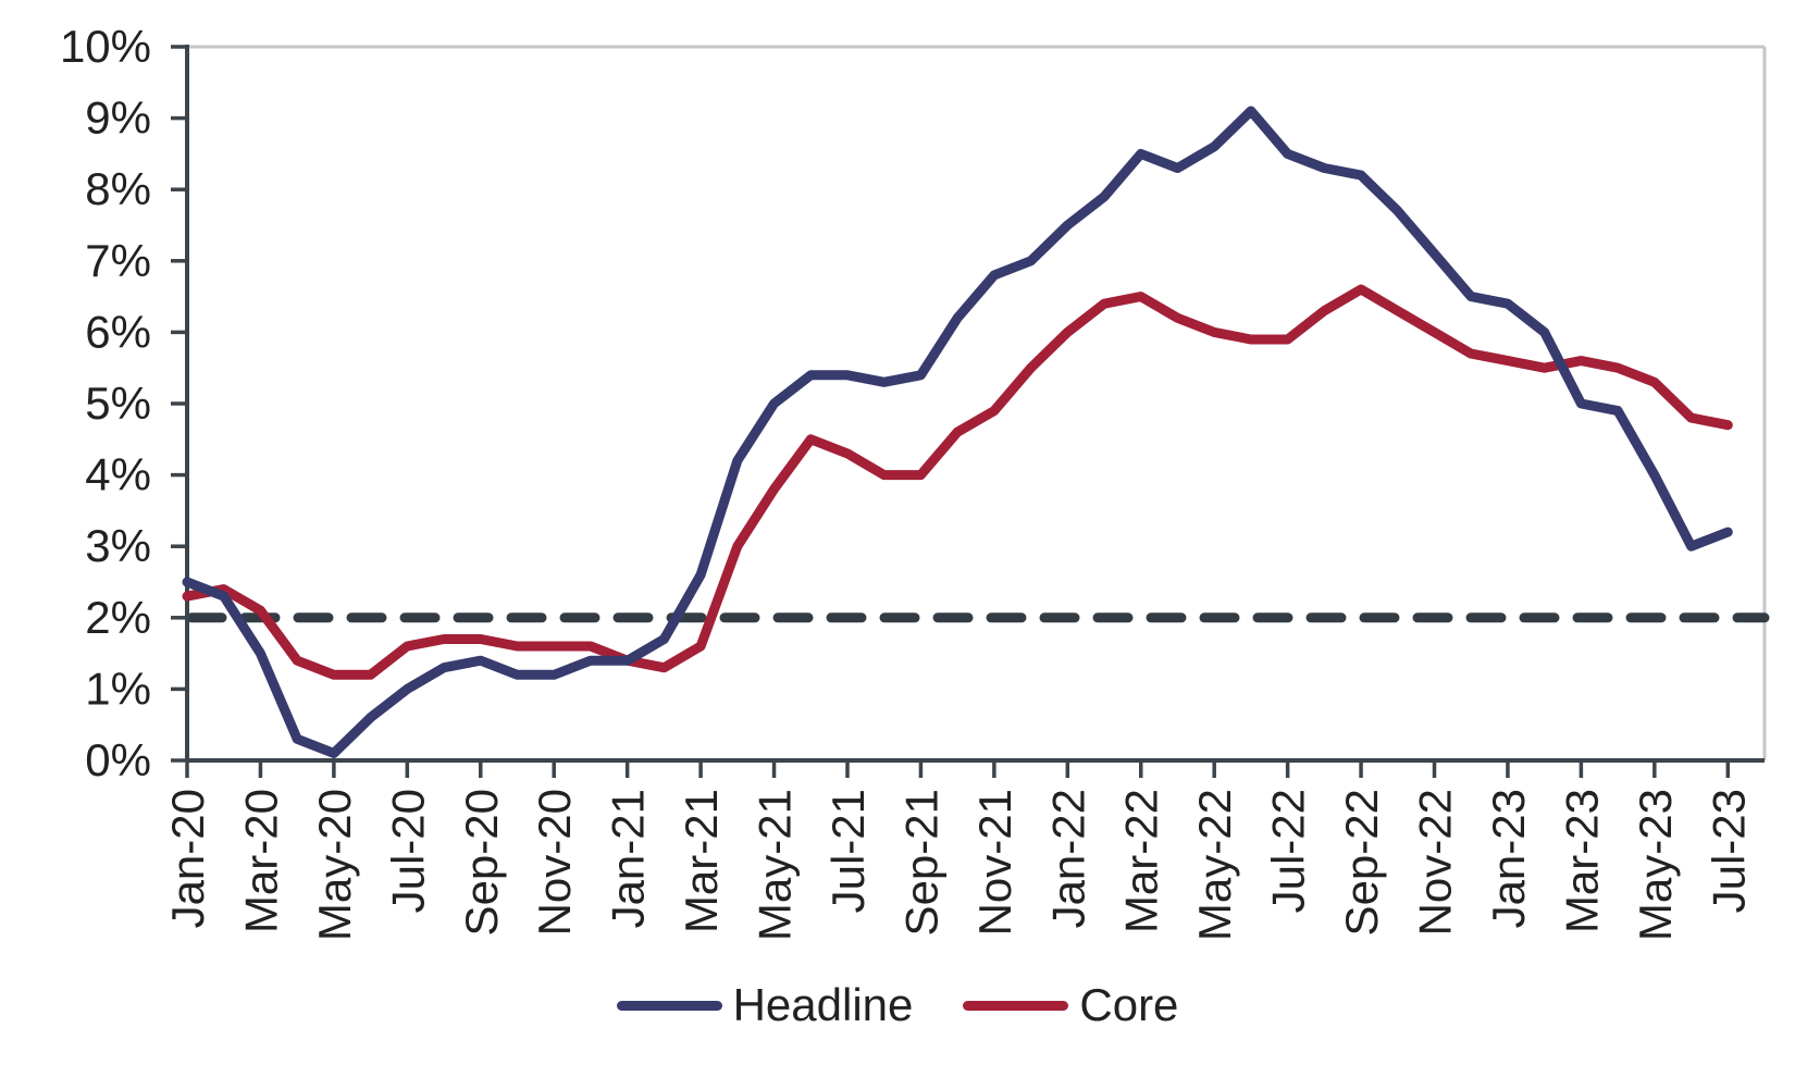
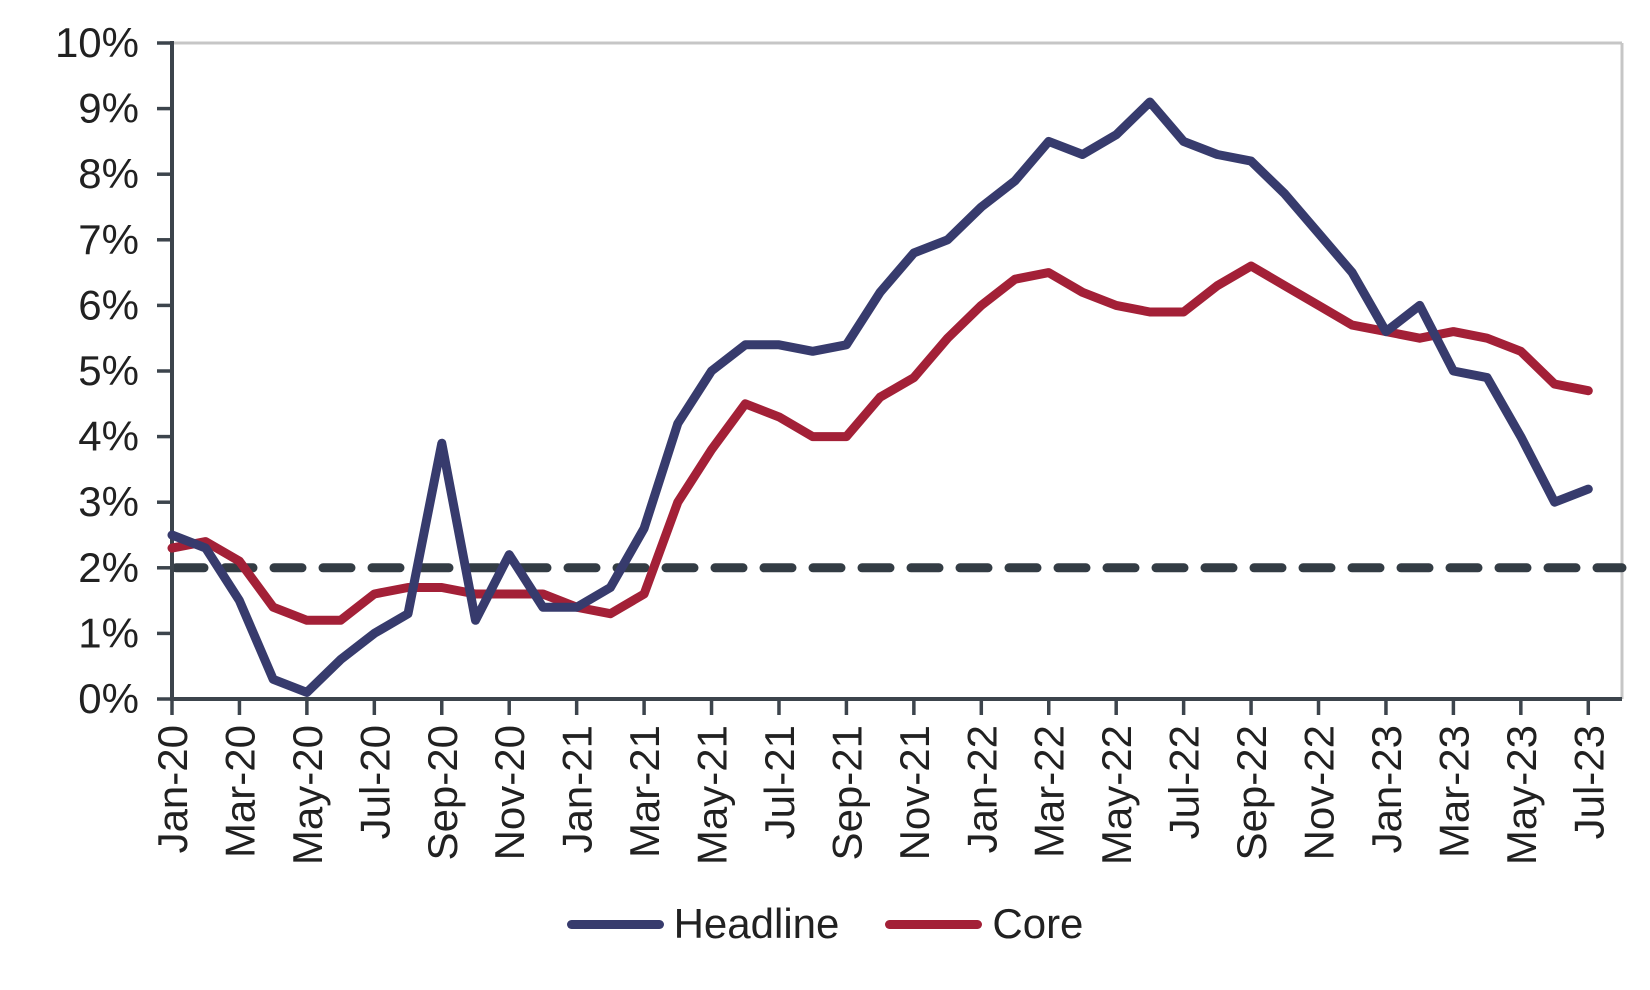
Headline/Sep-20: 1.4% -> 3.9%
Headline/Nov-20: 1.2% -> 2.2%
Headline/Jan-23: 6.4% -> 5.6%
